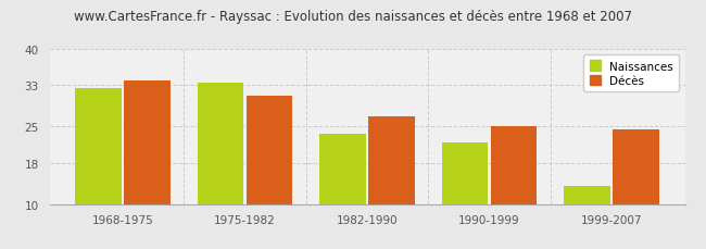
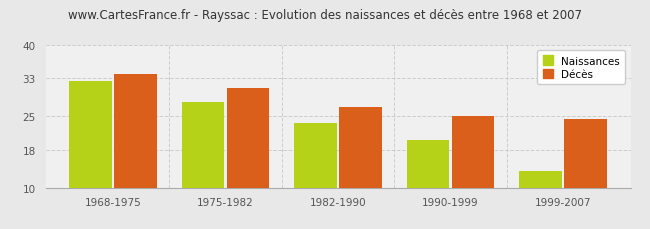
Naissances/1975-1982: 33.5 -> 28.0
Naissances/1990-1999: 22.0 -> 20.0
